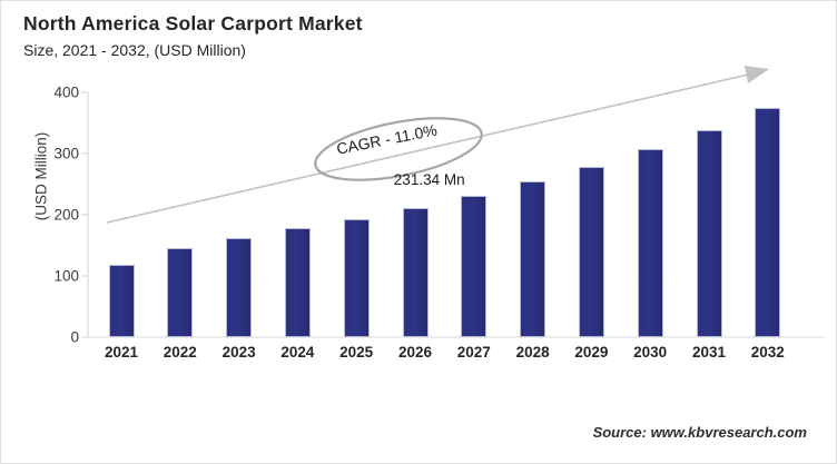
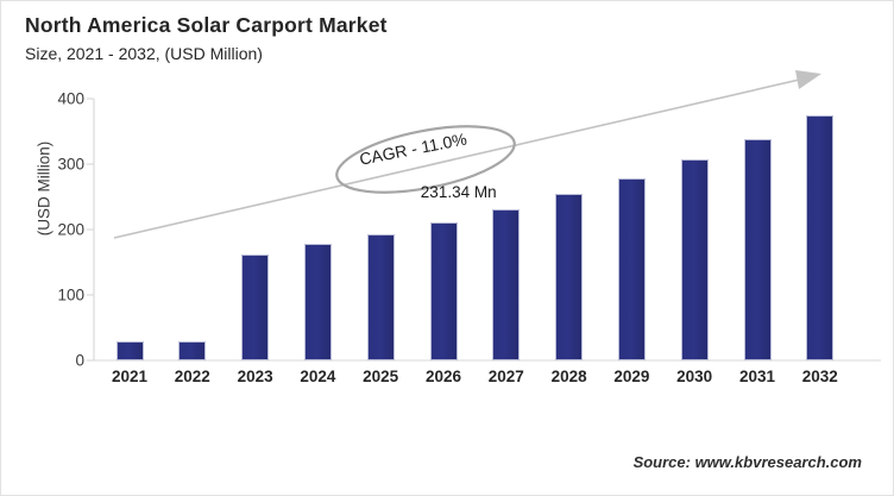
2021: 120 -> 30
2022: 150 -> 30
